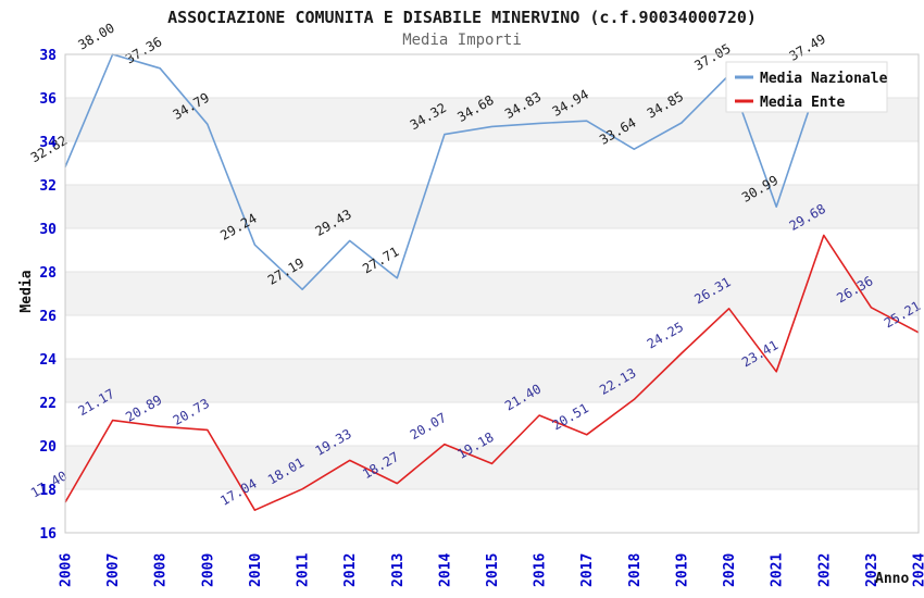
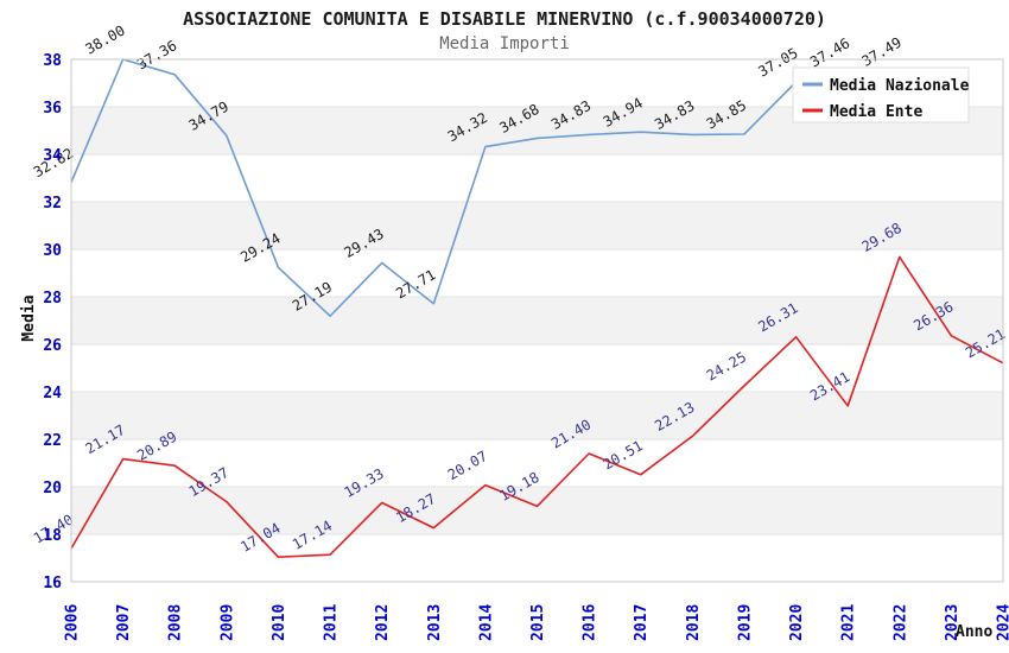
Media Ente/2009: 20.73 -> 19.37
Media Ente/2011: 18.01 -> 17.14
Media Nazionale/2018: 33.64 -> 34.83
Media Nazionale/2021: 30.99 -> 37.46
